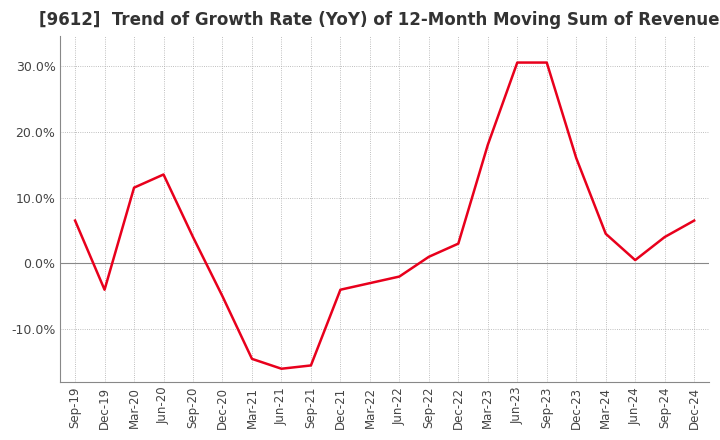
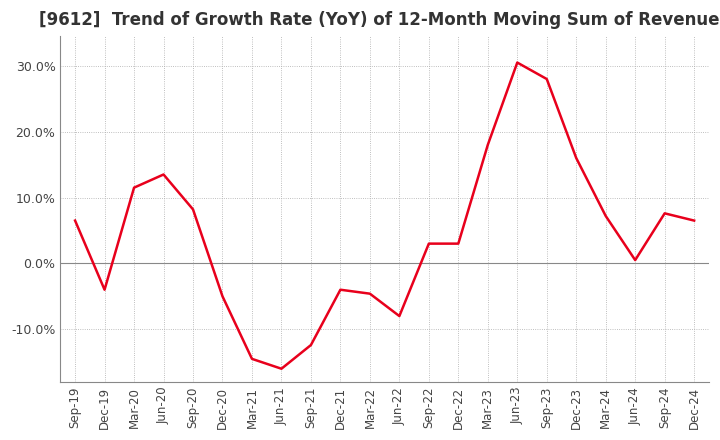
Sep-20: 4.0% -> 8.2%
Sep-21: -15.5% -> -12.4%
Mar-22: -3.0% -> -4.6%
Jun-22: -2.0% -> -8.0%
Sep-22: 1.0% -> 3.0%
Sep-23: 30.5% -> 28.0%
Mar-24: 4.5% -> 7.2%
Sep-24: 4.0% -> 7.6%
